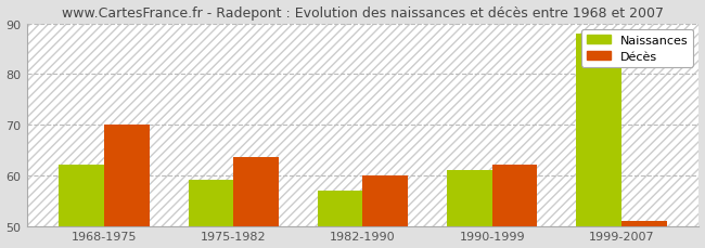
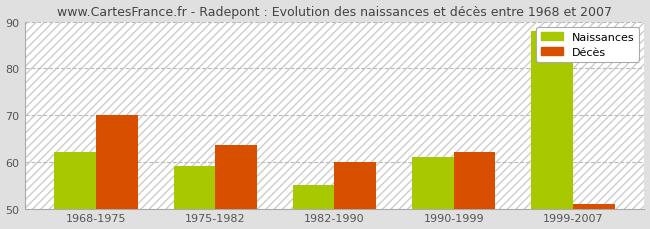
Naissances/1982-1990: 57 -> 55
